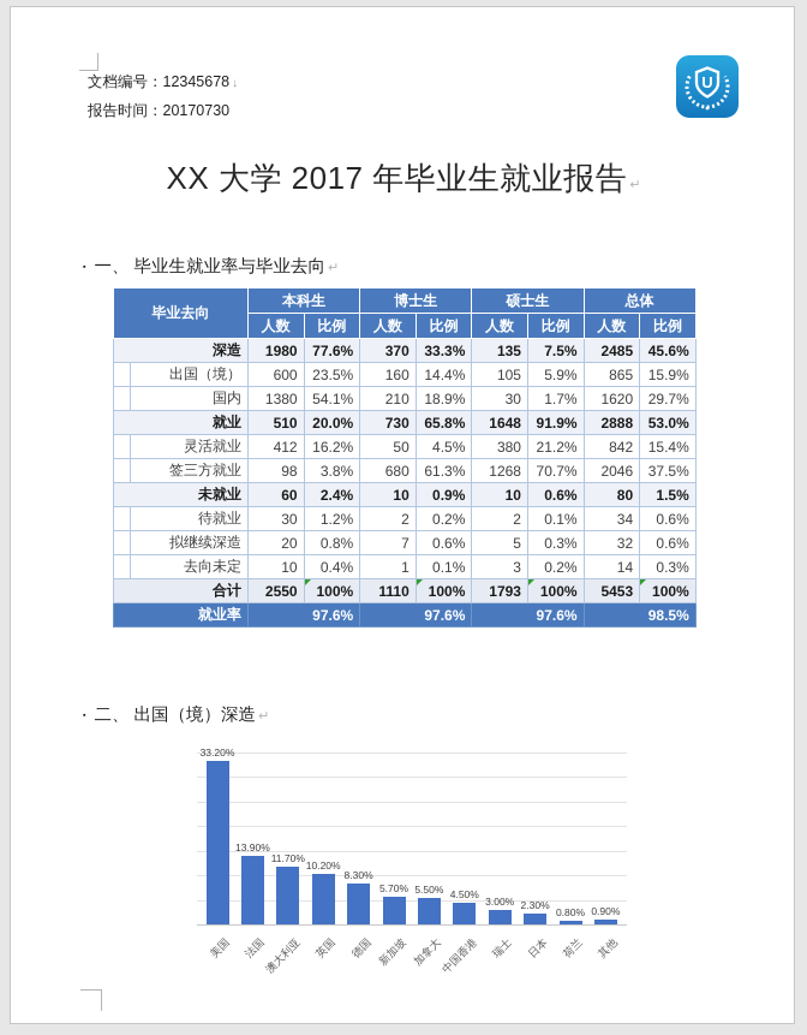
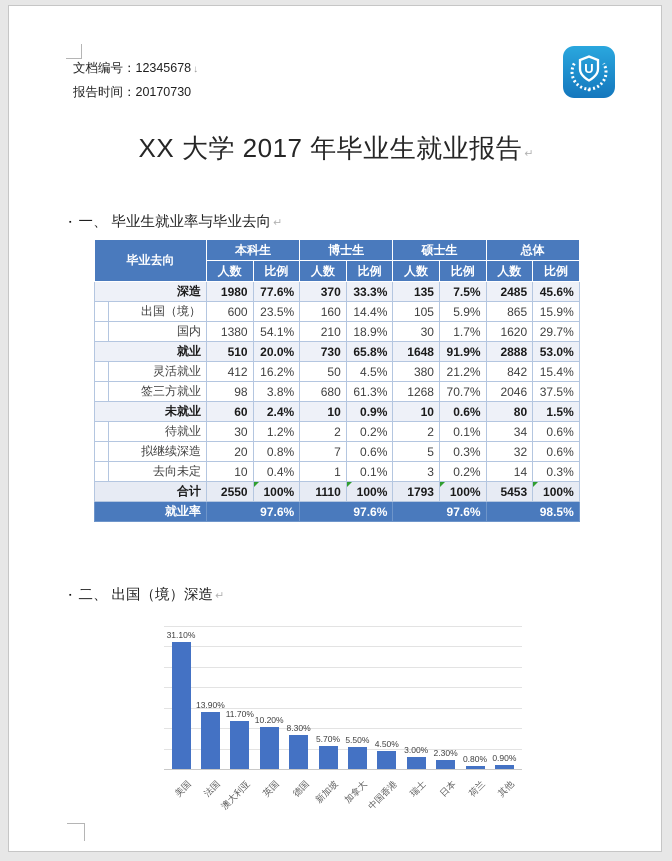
美国: 33.20% -> 31.10%
